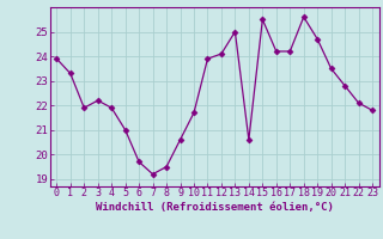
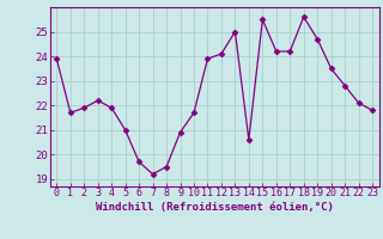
1: 23.3 -> 21.7
9: 20.6 -> 20.9
